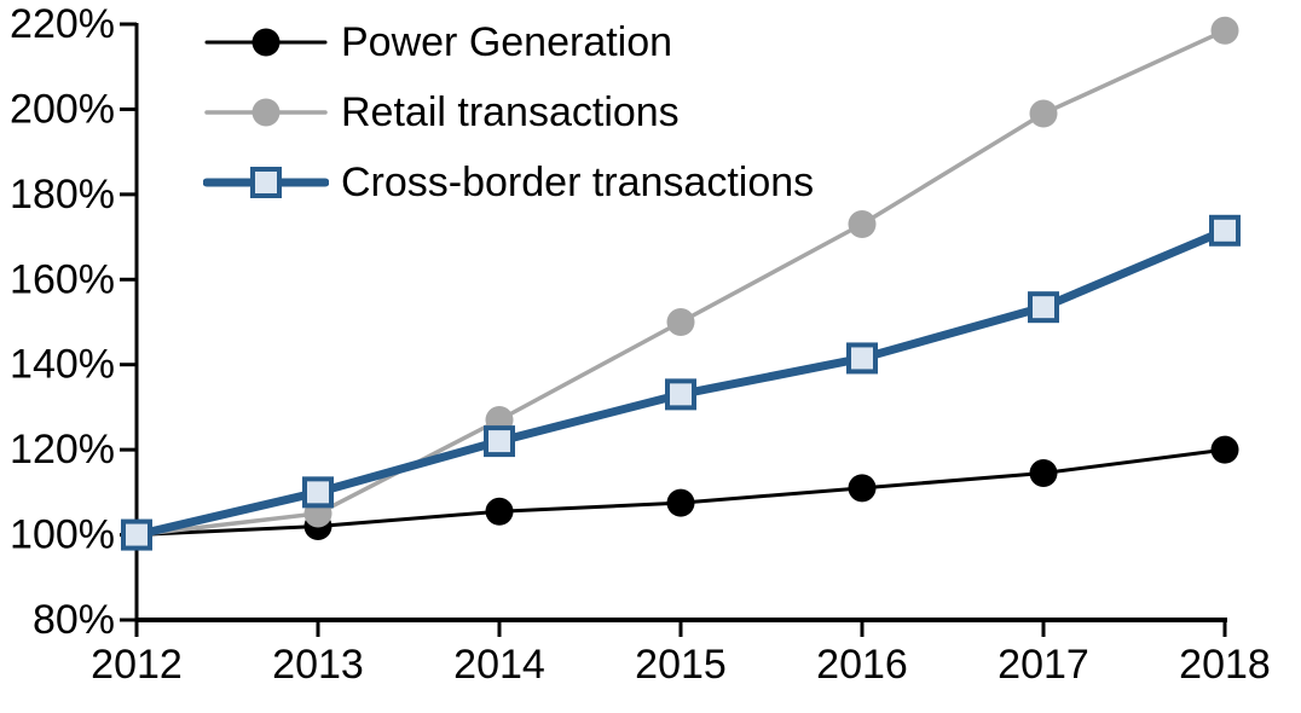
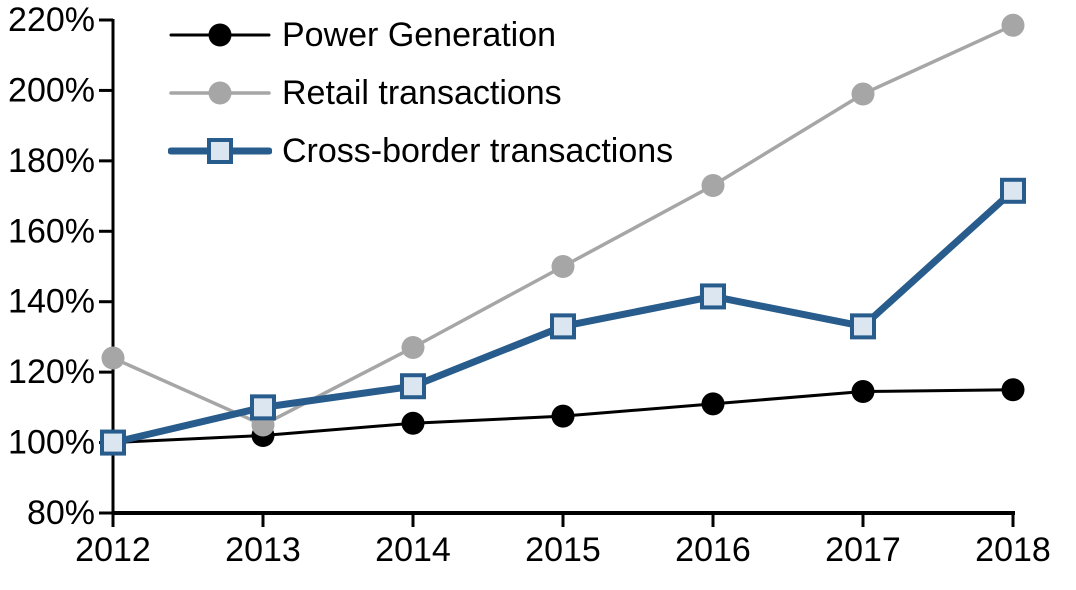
Retail transactions/2012: 100% -> 124%
Cross-border transactions/2014: 122% -> 116%
Cross-border transactions/2017: 154% -> 133%
Power Generation/2018: 120% -> 115%
